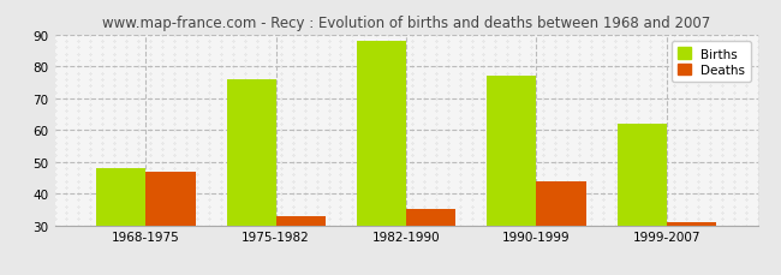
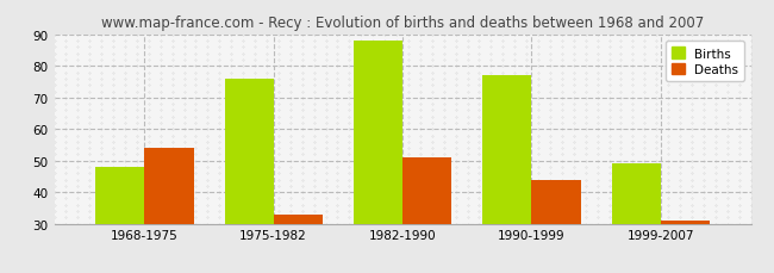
Deaths/1968-1975: 47 -> 54
Deaths/1982-1990: 35 -> 51
Births/1999-2007: 62 -> 49
